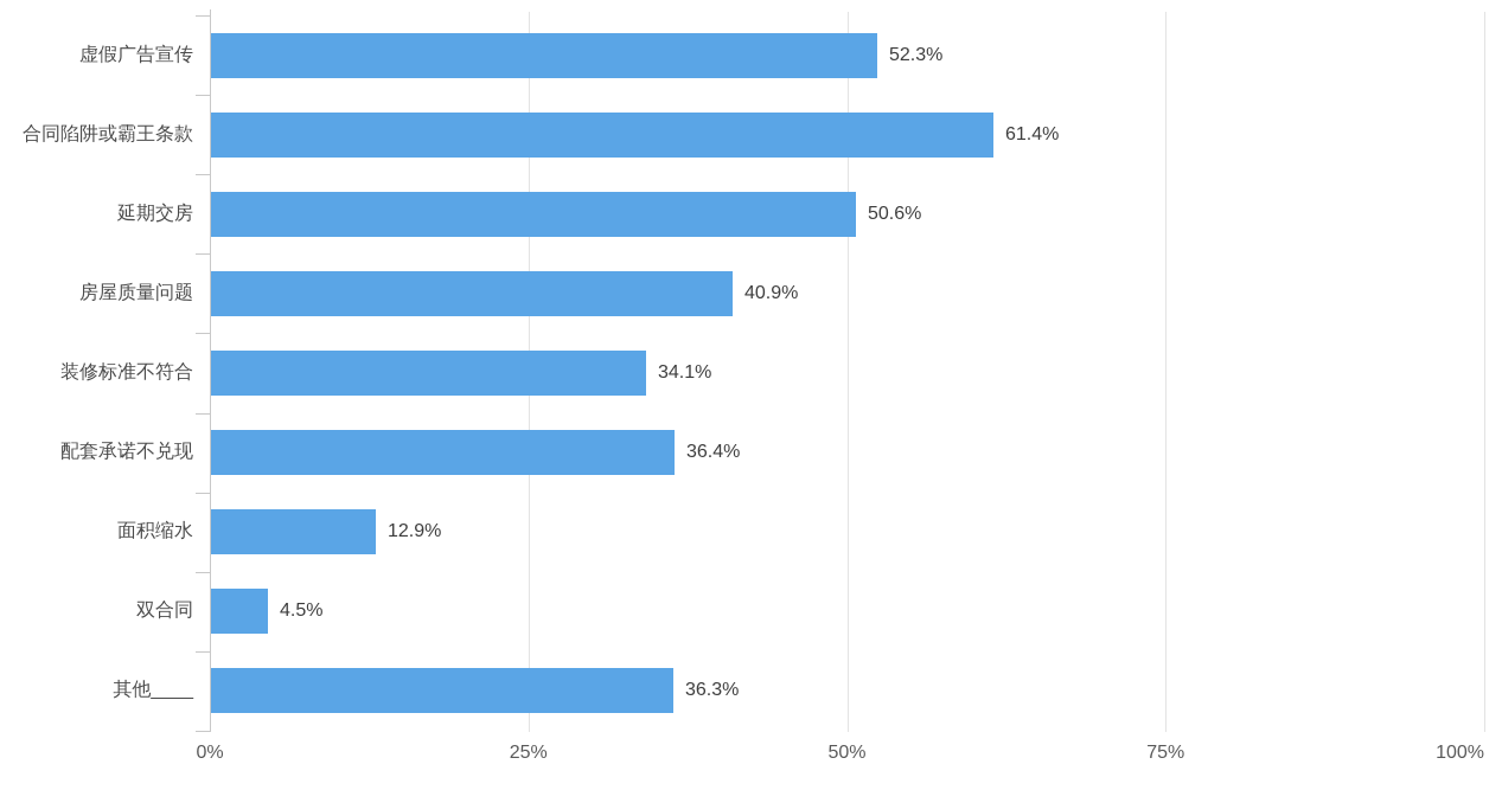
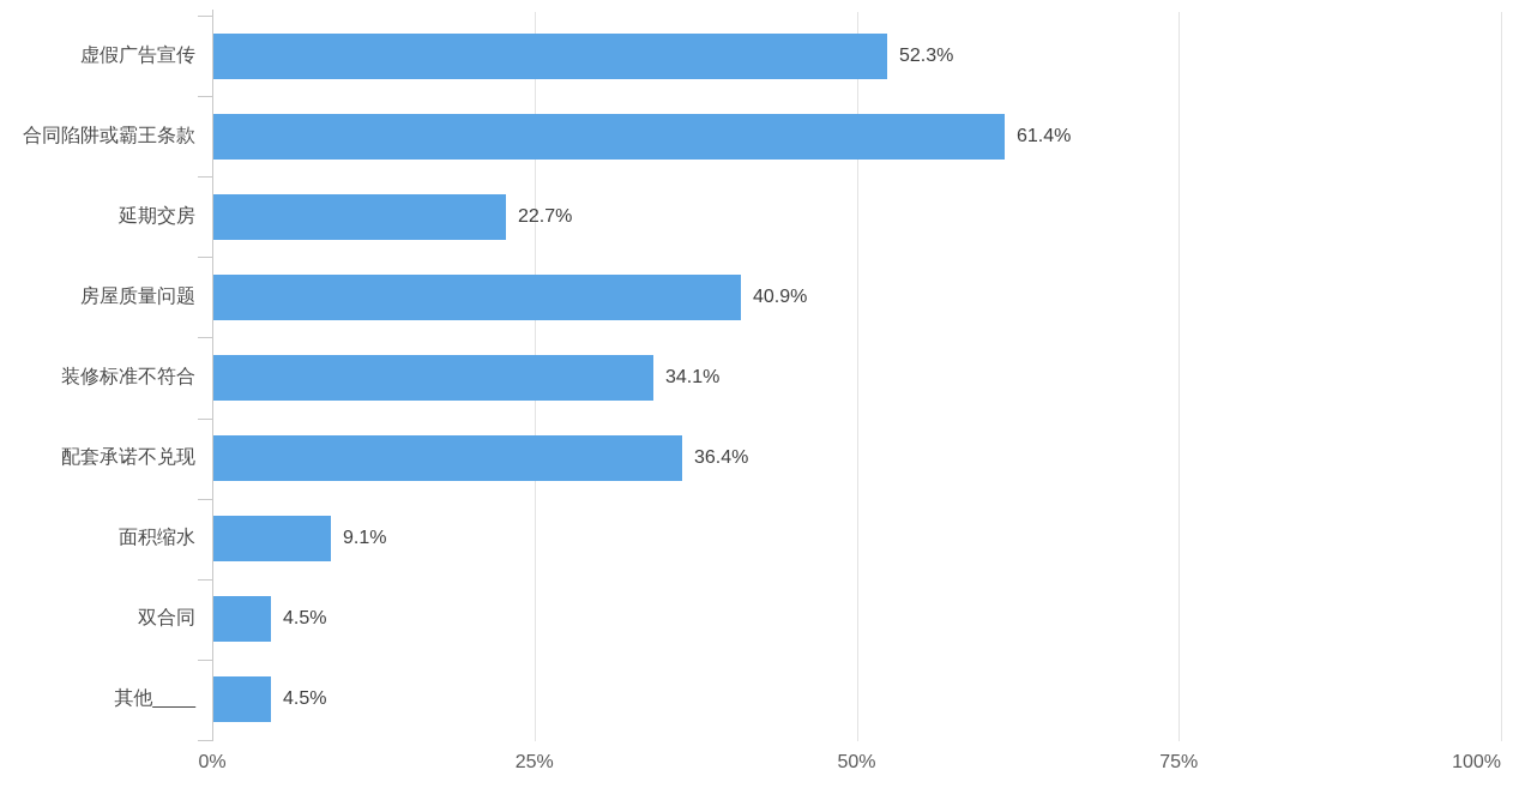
延期交房: 50.6% -> 22.7%
面积缩水: 12.9% -> 9.1%
其他____: 36.3% -> 4.5%
